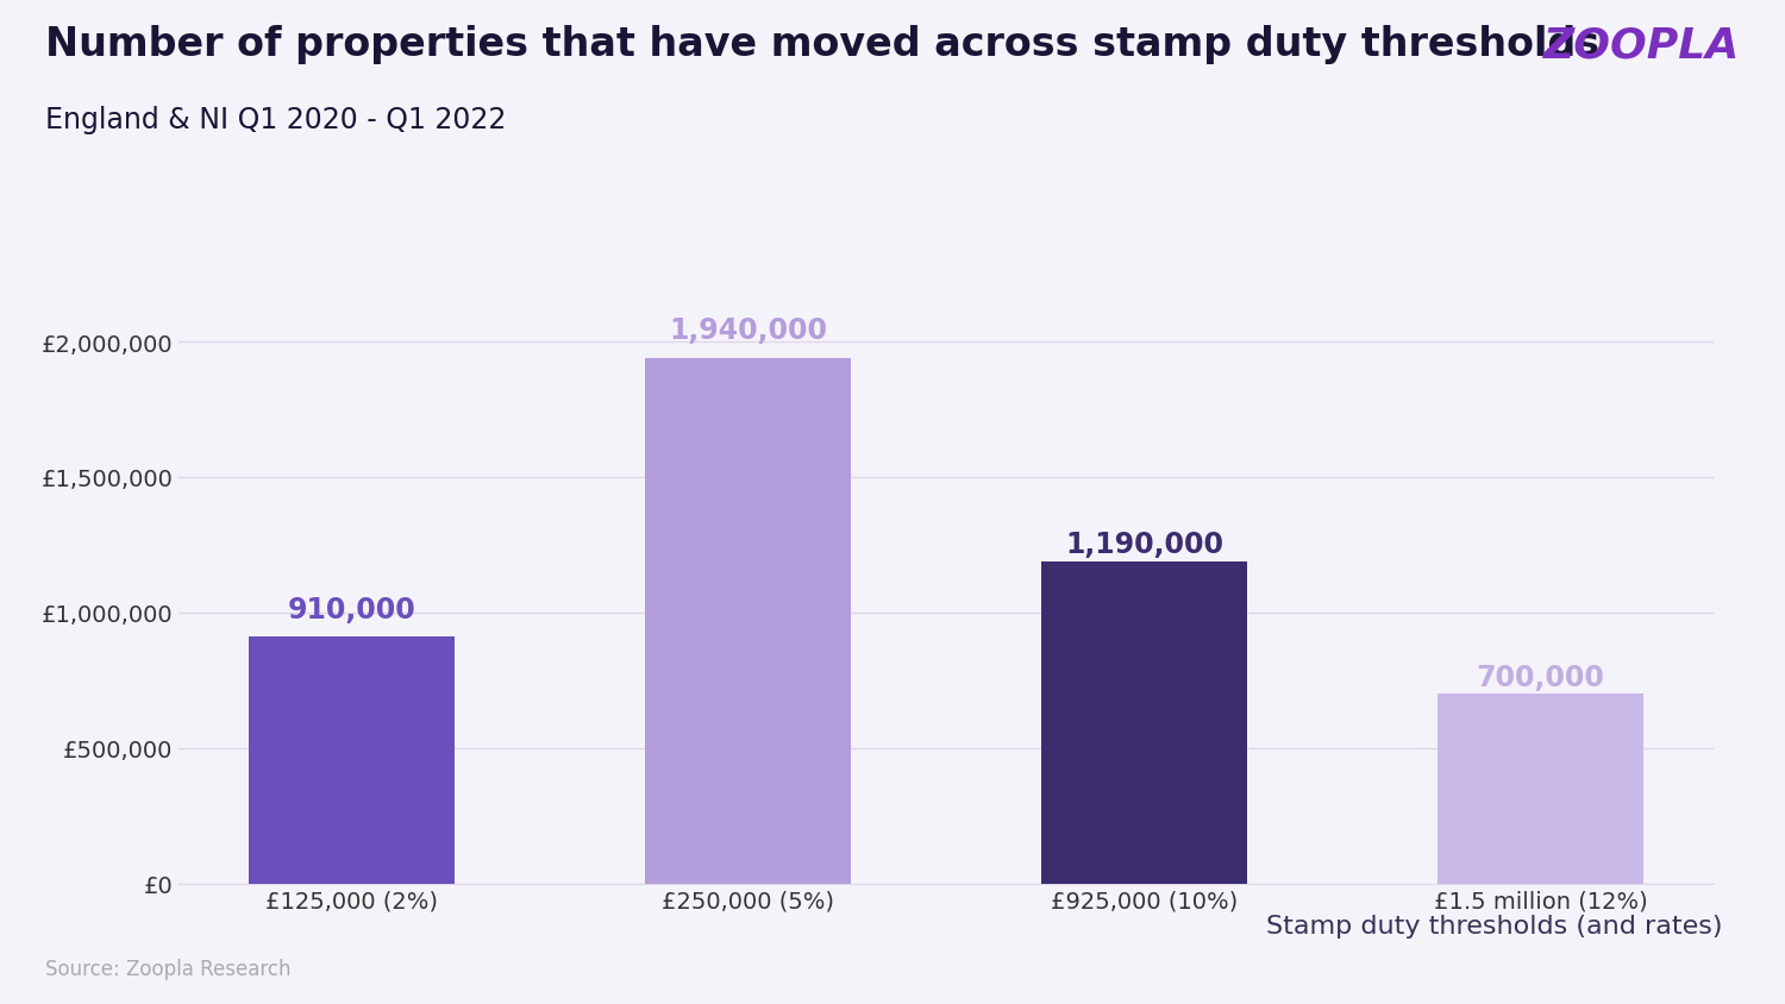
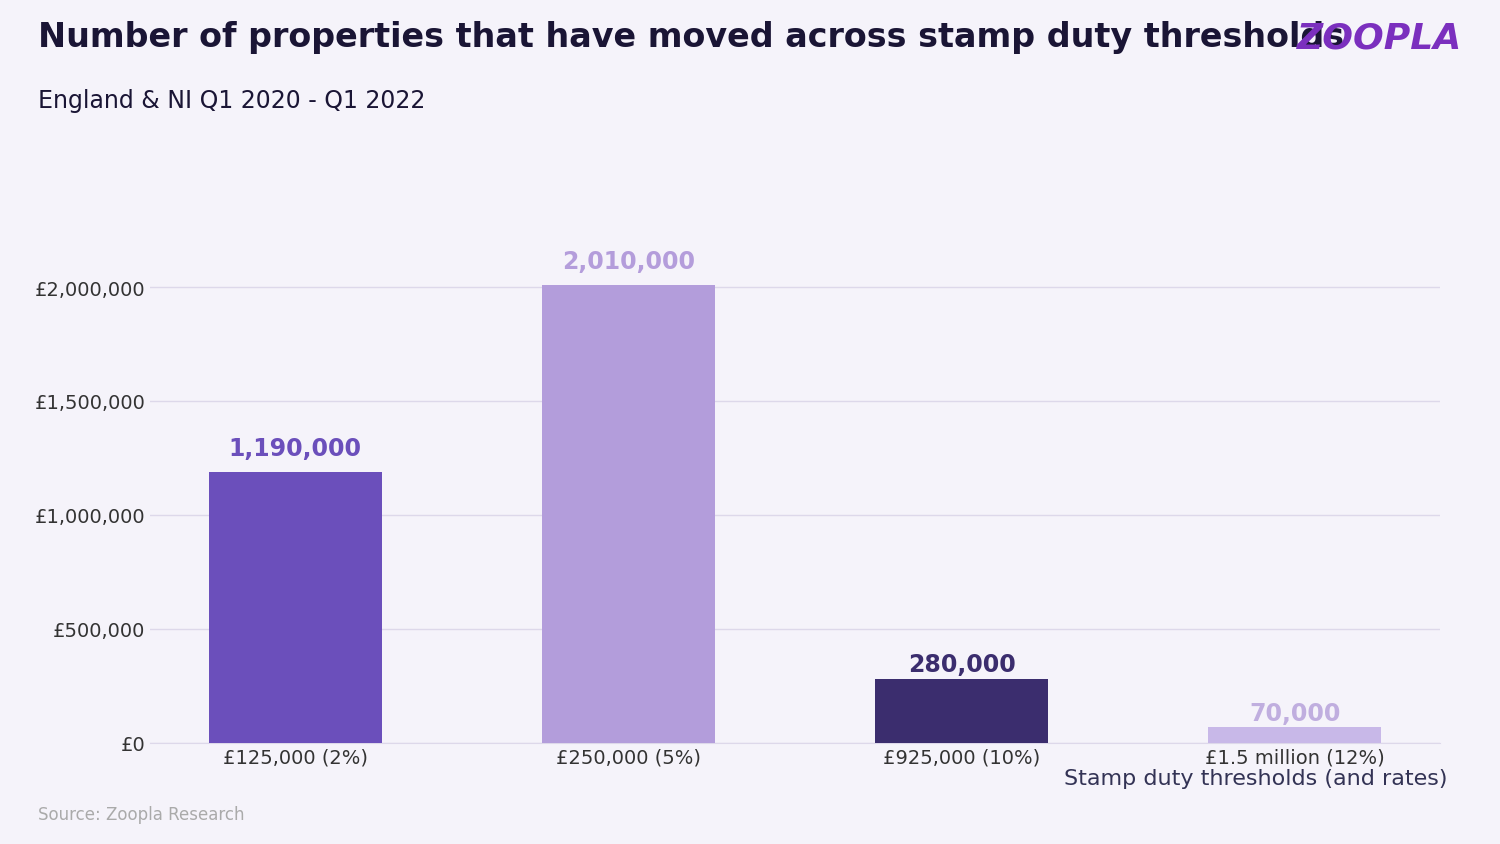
£125,000 (2%): 910,000 -> 1,190,000
£250,000 (5%): 1,940,000 -> 2,010,000
£925,000 (10%): 1,190,000 -> 280,000
£1.5 million (12%): 700,000 -> 70,000
